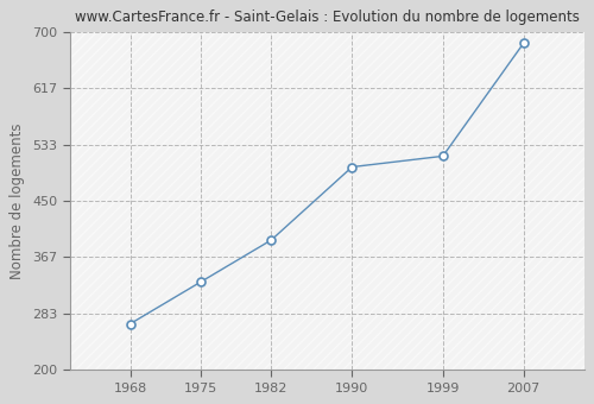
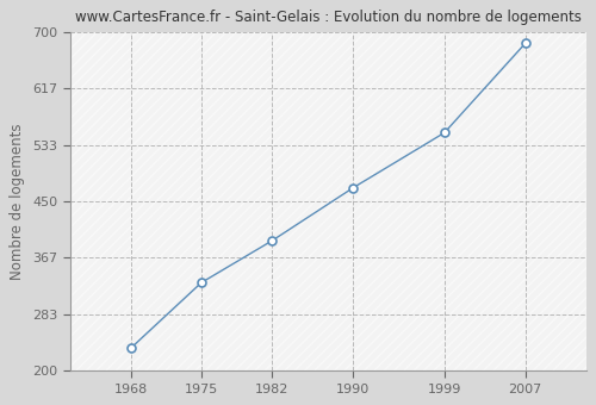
1968: 268 -> 233
1990: 500 -> 470
1999: 516 -> 551
